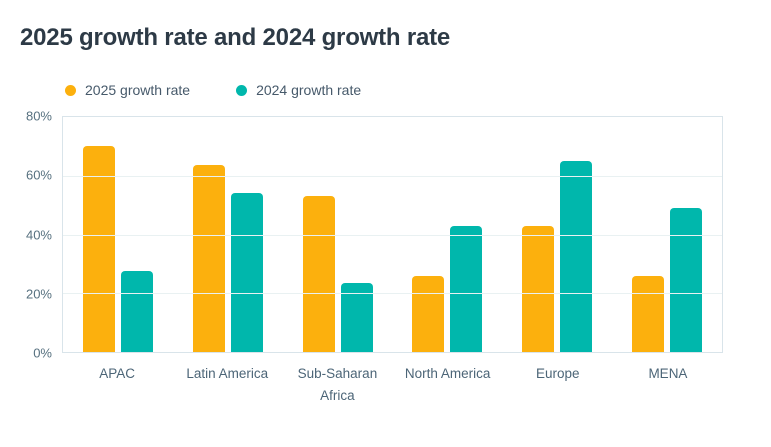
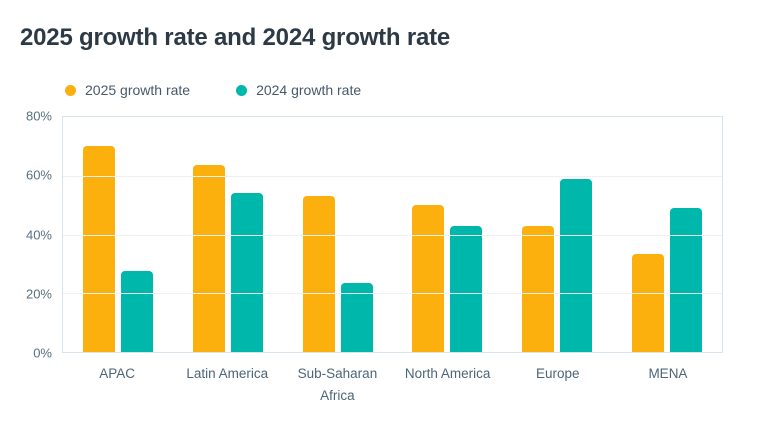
2025 growth rate/North America: 26% -> 50%
2024 growth rate/Europe: 65% -> 59%
2025 growth rate/MENA: 26% -> 34%
